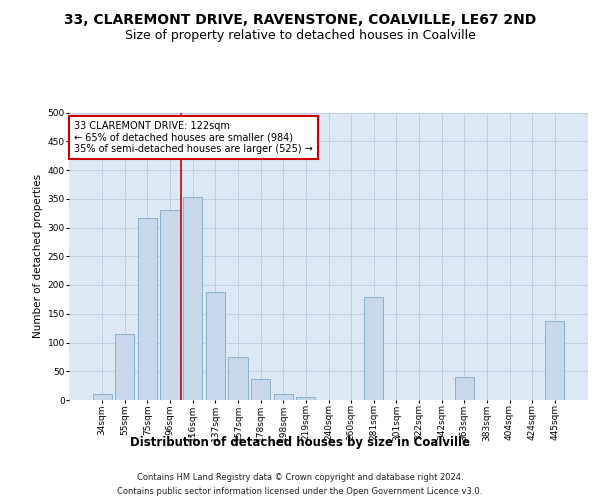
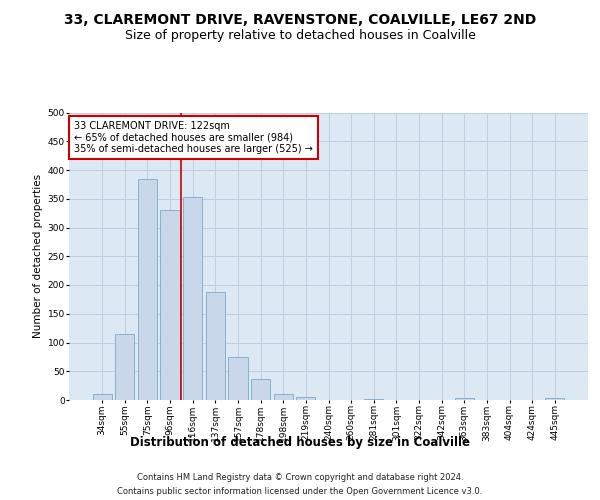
75sqm: 316 -> 385
281sqm: 180 -> 1
363sqm: 40 -> 3
445sqm: 138 -> 3
